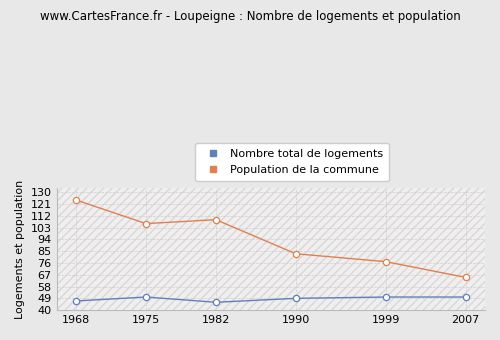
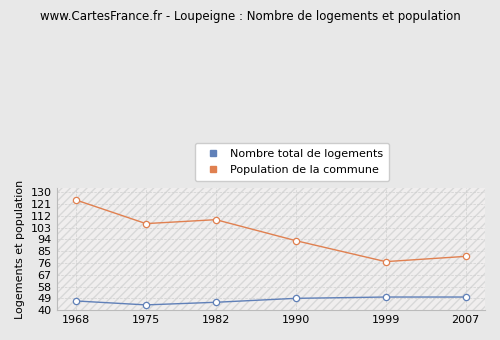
Nombre total de logements/1975: 50 -> 44
Population de la commune/1990: 83 -> 93
Population de la commune/2007: 65 -> 81
